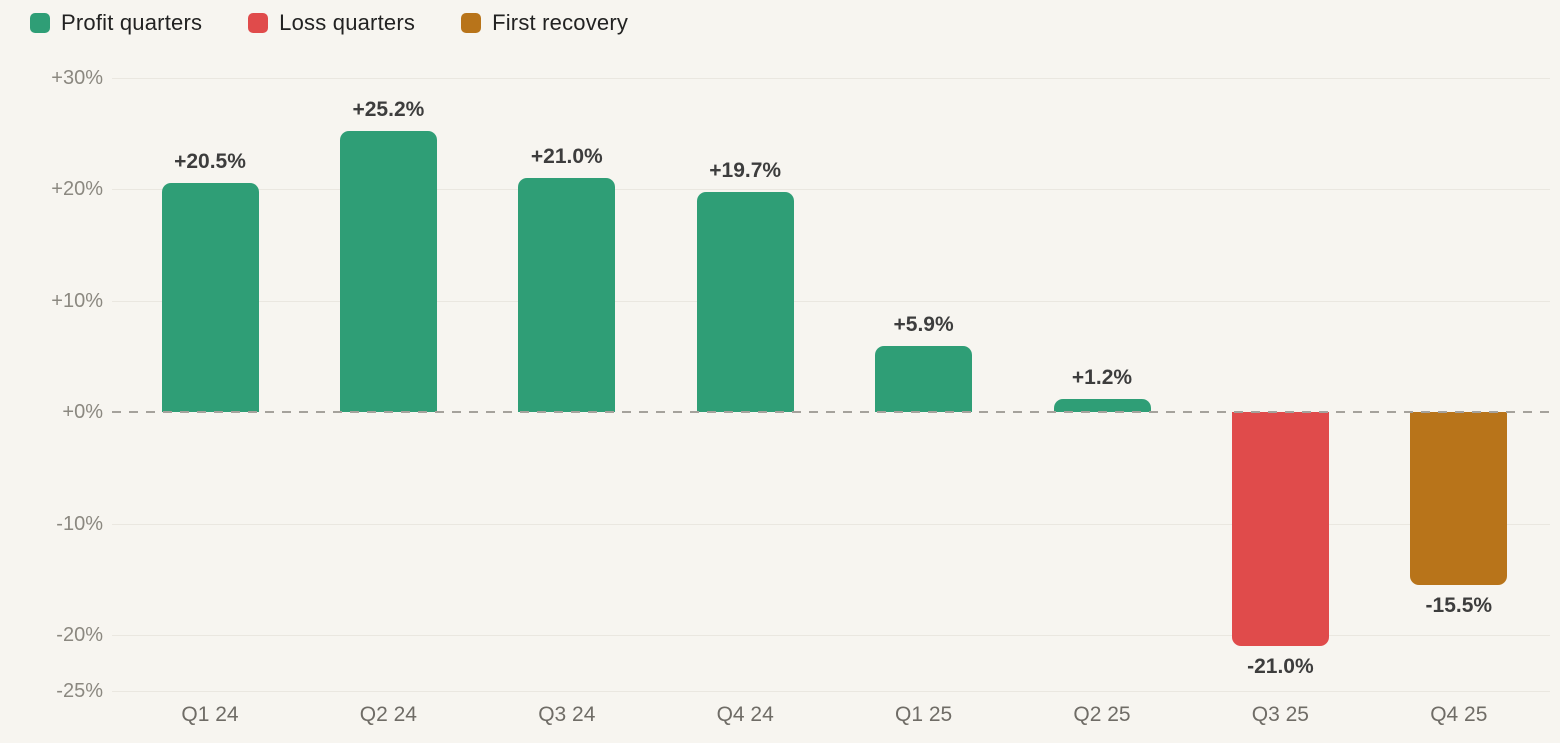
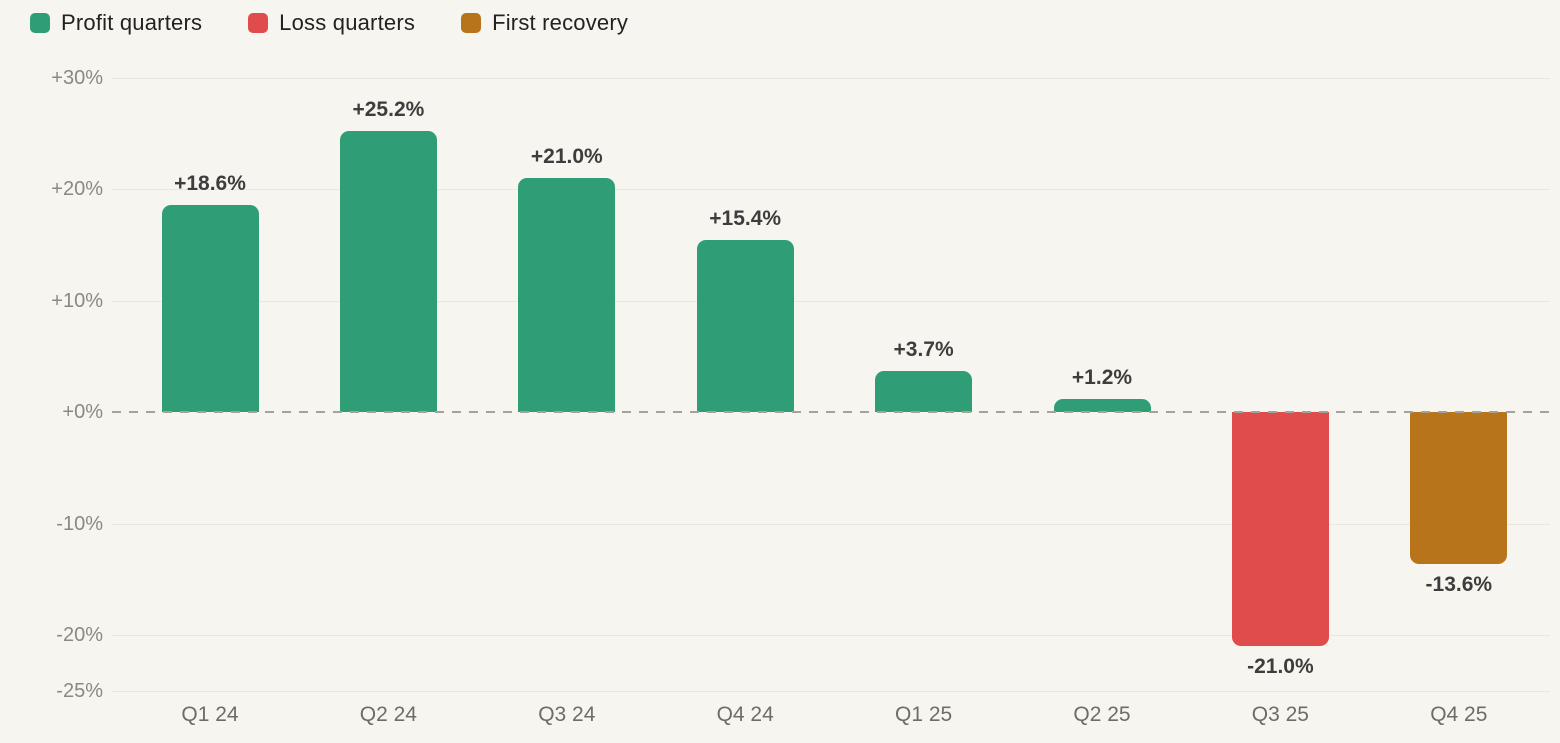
Q1 24: +20.5% -> +18.6%
Q4 24: +19.7% -> +15.4%
Q1 25: +5.9% -> +3.7%
Q4 25: -15.5% -> -13.6%
